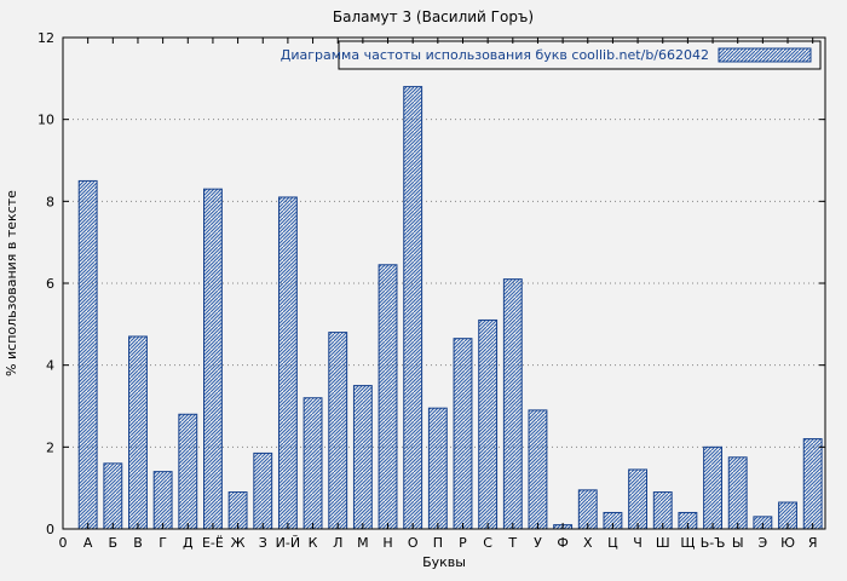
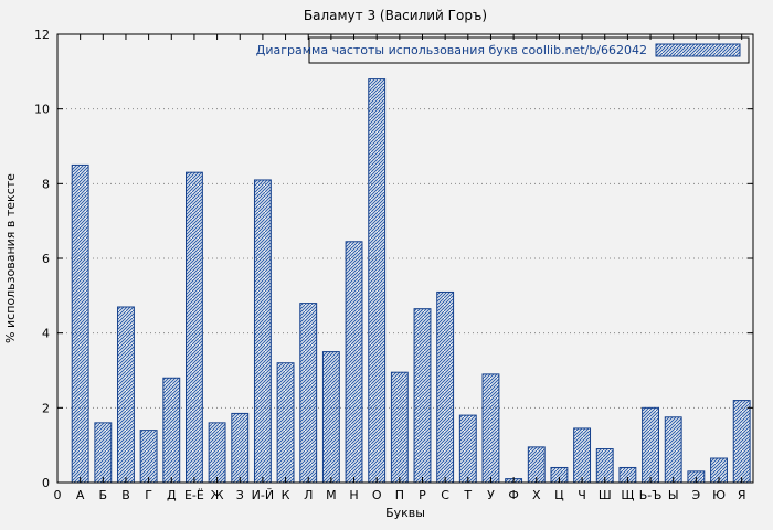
Ж: 0.9 -> 1.6
Т: 6.1 -> 1.8
